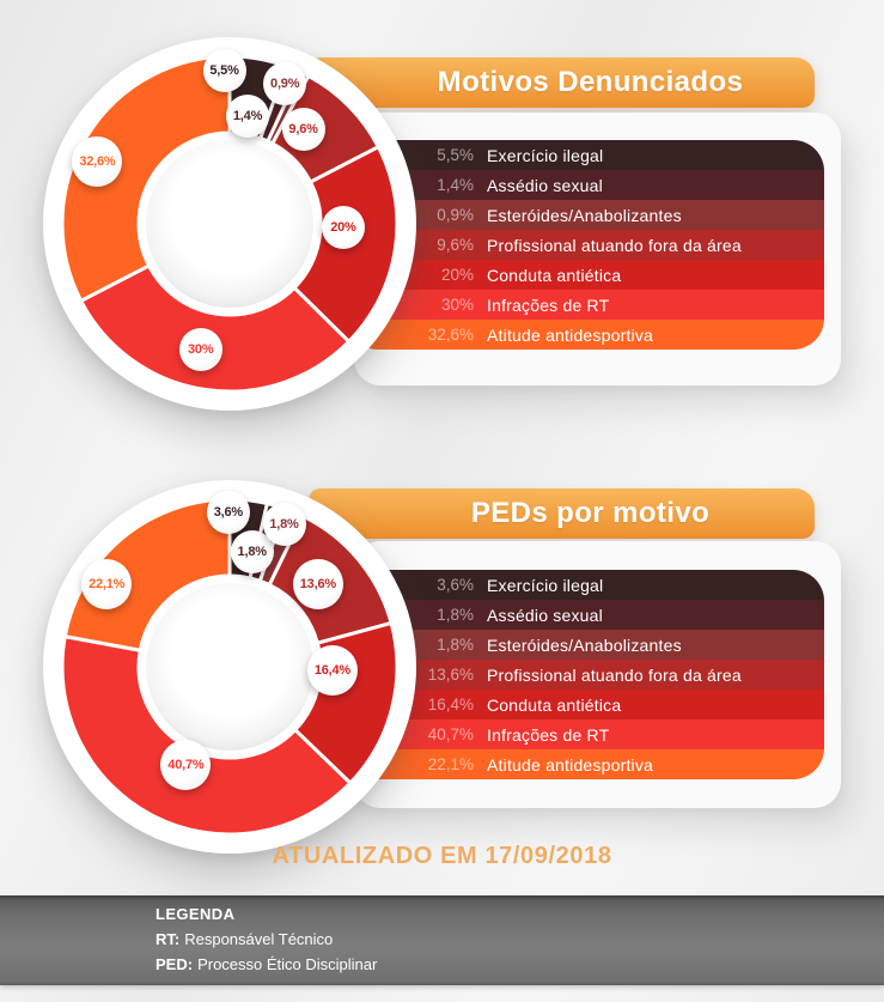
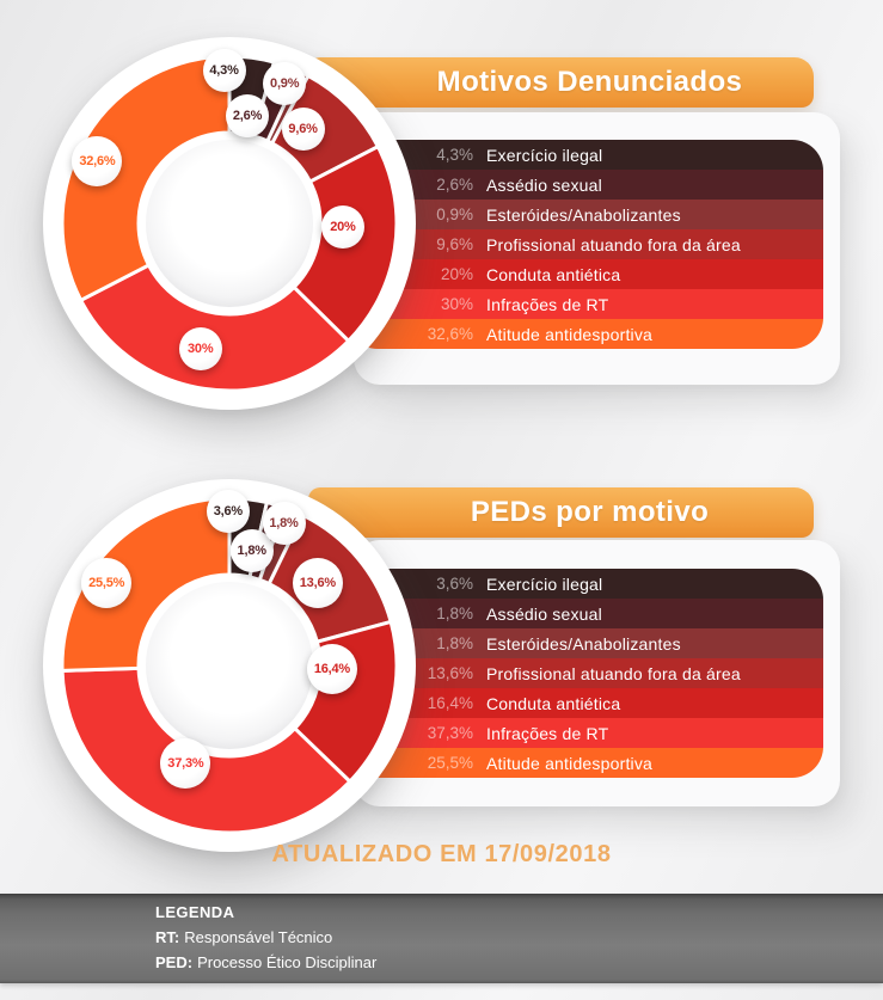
Motivos Denunciados/Exercício ilegal: 5,5% -> 4,3%
Motivos Denunciados/Assédio sexual: 1,4% -> 2,6%
PEDs por motivo/Infrações de RT: 40,7% -> 37,3%
PEDs por motivo/Atitude antidesportiva: 22,1% -> 25,5%
